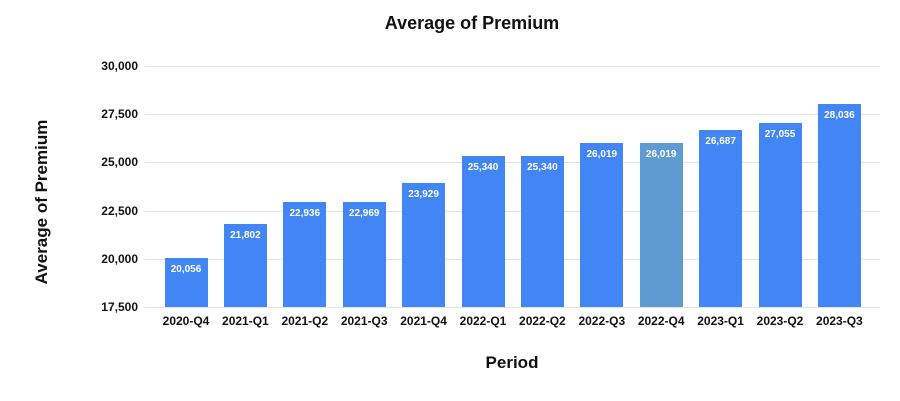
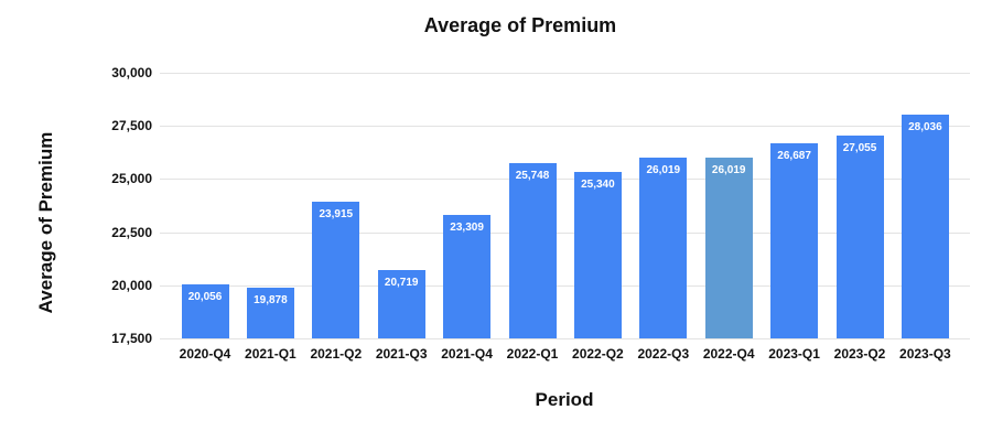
2021-Q1: 21,802 -> 19,878
2021-Q2: 22,936 -> 23,915
2021-Q3: 22,969 -> 20,719
2021-Q4: 23,929 -> 23,309
2022-Q1: 25,340 -> 25,748
